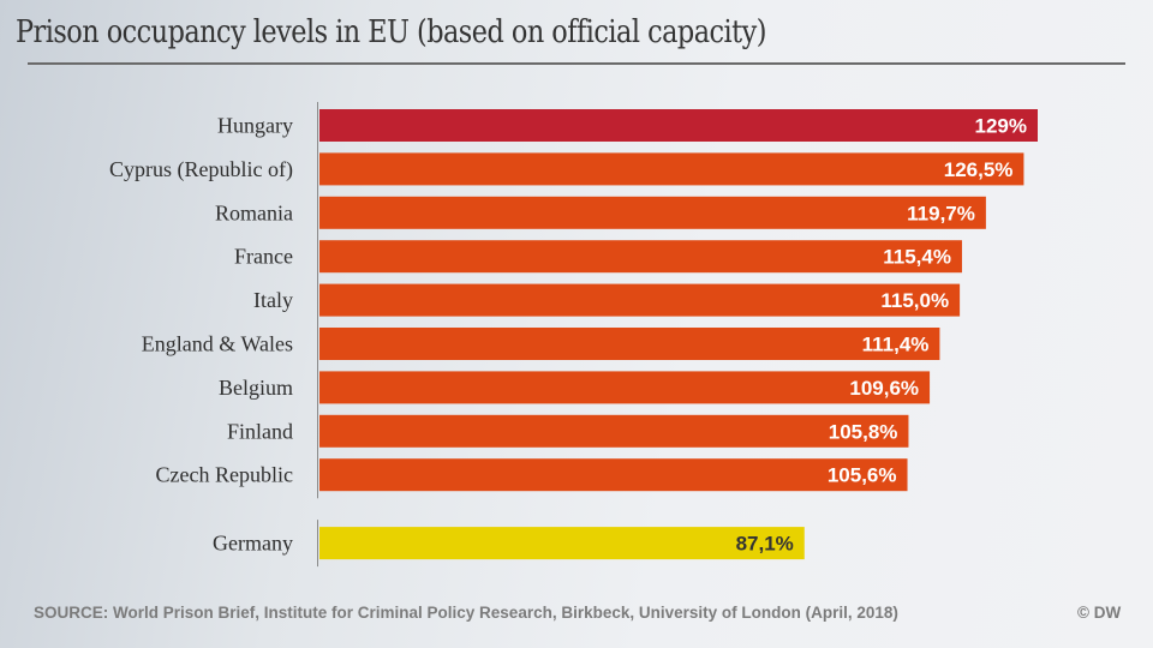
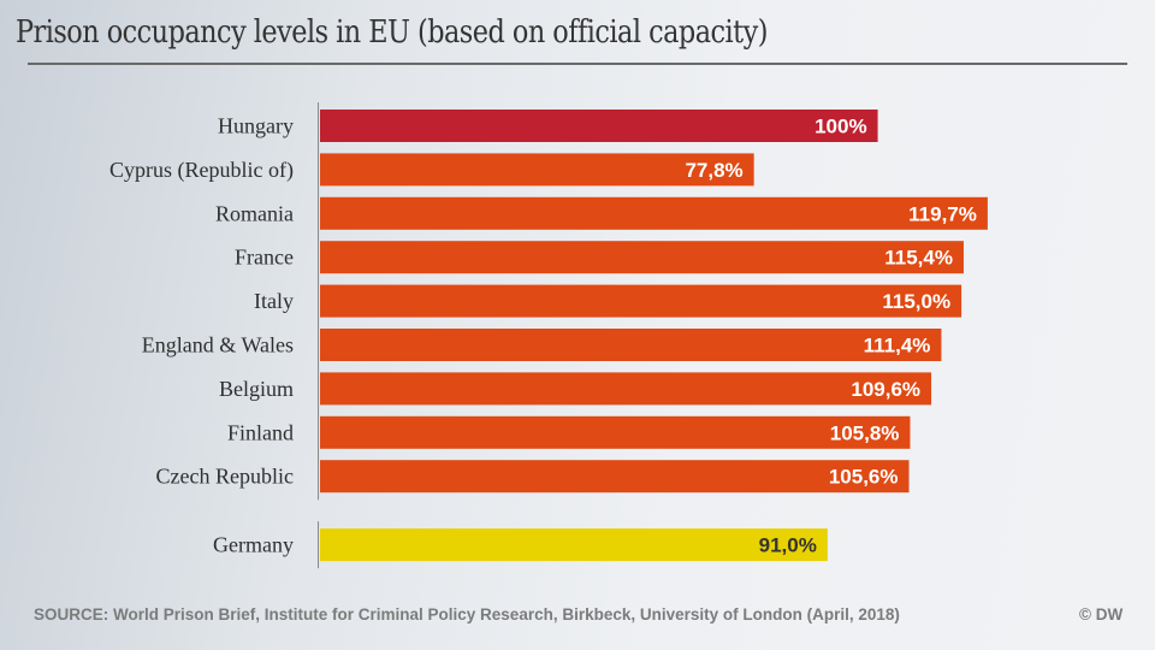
Hungary: 129% -> 100%
Cyprus (Republic of): 126,5% -> 77,8%
Germany: 87,1% -> 91,0%
